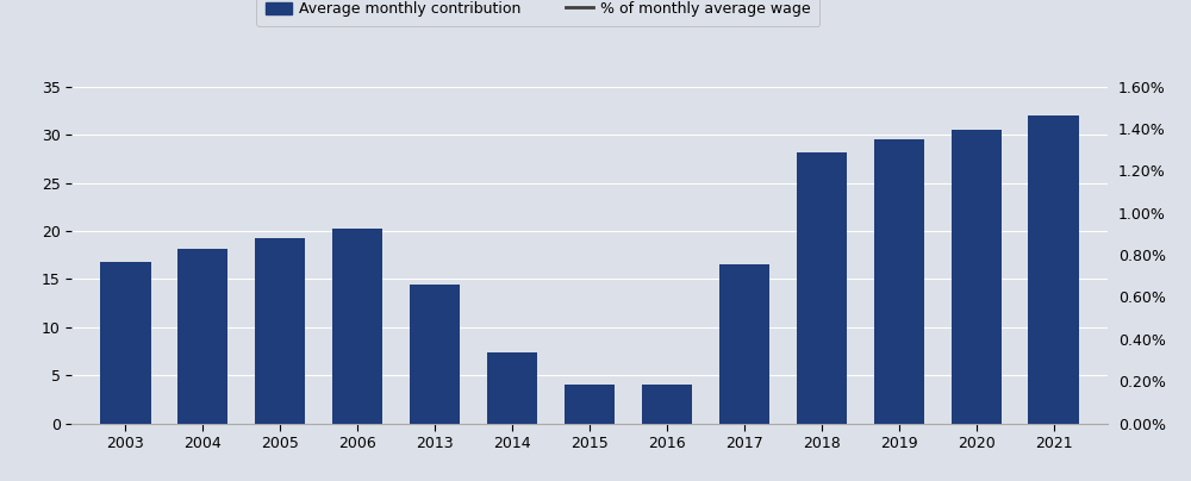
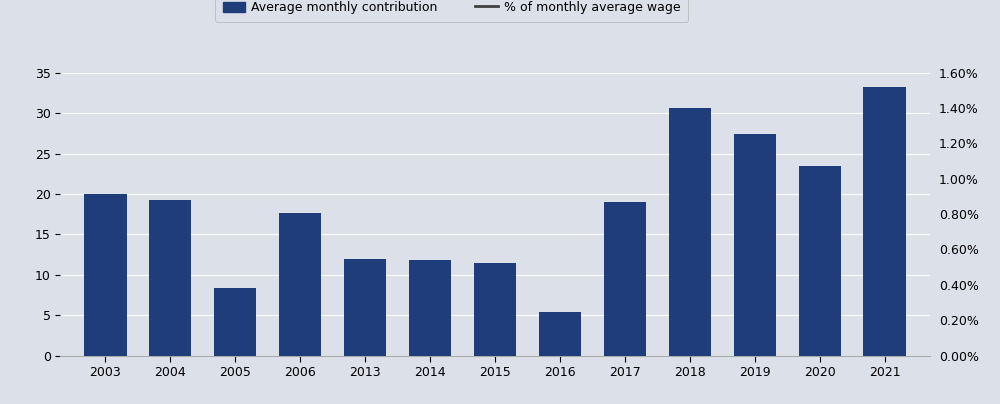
Average monthly contribution/2003: 16.8 -> 20.0
Average monthly contribution/2004: 18.1 -> 19.2
Average monthly contribution/2005: 19.3 -> 8.4
Average monthly contribution/2006: 20.2 -> 17.6
Average monthly contribution/2013: 14.4 -> 12.0
Average monthly contribution/2014: 7.4 -> 11.8
Average monthly contribution/2015: 4.0 -> 11.4
Average monthly contribution/2016: 4.0 -> 5.4
Average monthly contribution/2017: 16.5 -> 19.0
Average monthly contribution/2018: 28.2 -> 30.6
Average monthly contribution/2019: 29.5 -> 27.4
Average monthly contribution/2020: 30.5 -> 23.4
Average monthly contribution/2021: 32.0 -> 33.2
